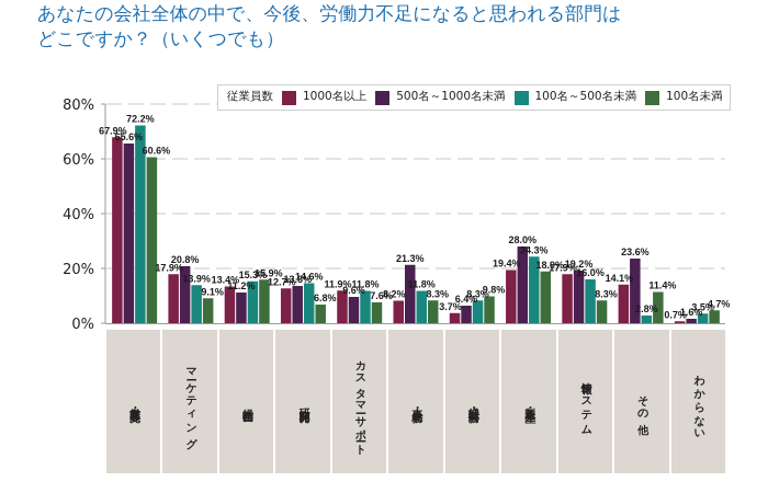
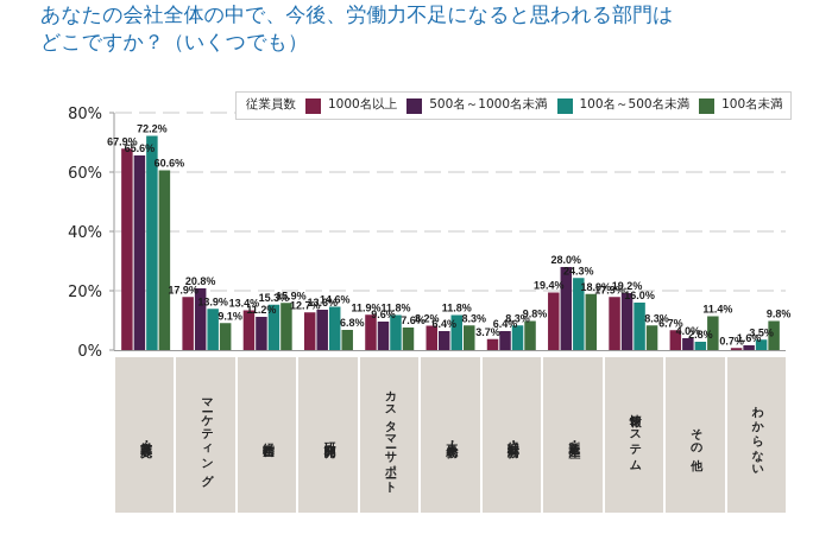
500名～1000名未満/人事・総務: 21.3% -> 6.4%
1000名以上/その他: 14.1% -> 6.7%
500名～1000名未満/その他: 23.6% -> 4.0%
100名未満/わからない: 4.7% -> 9.8%
